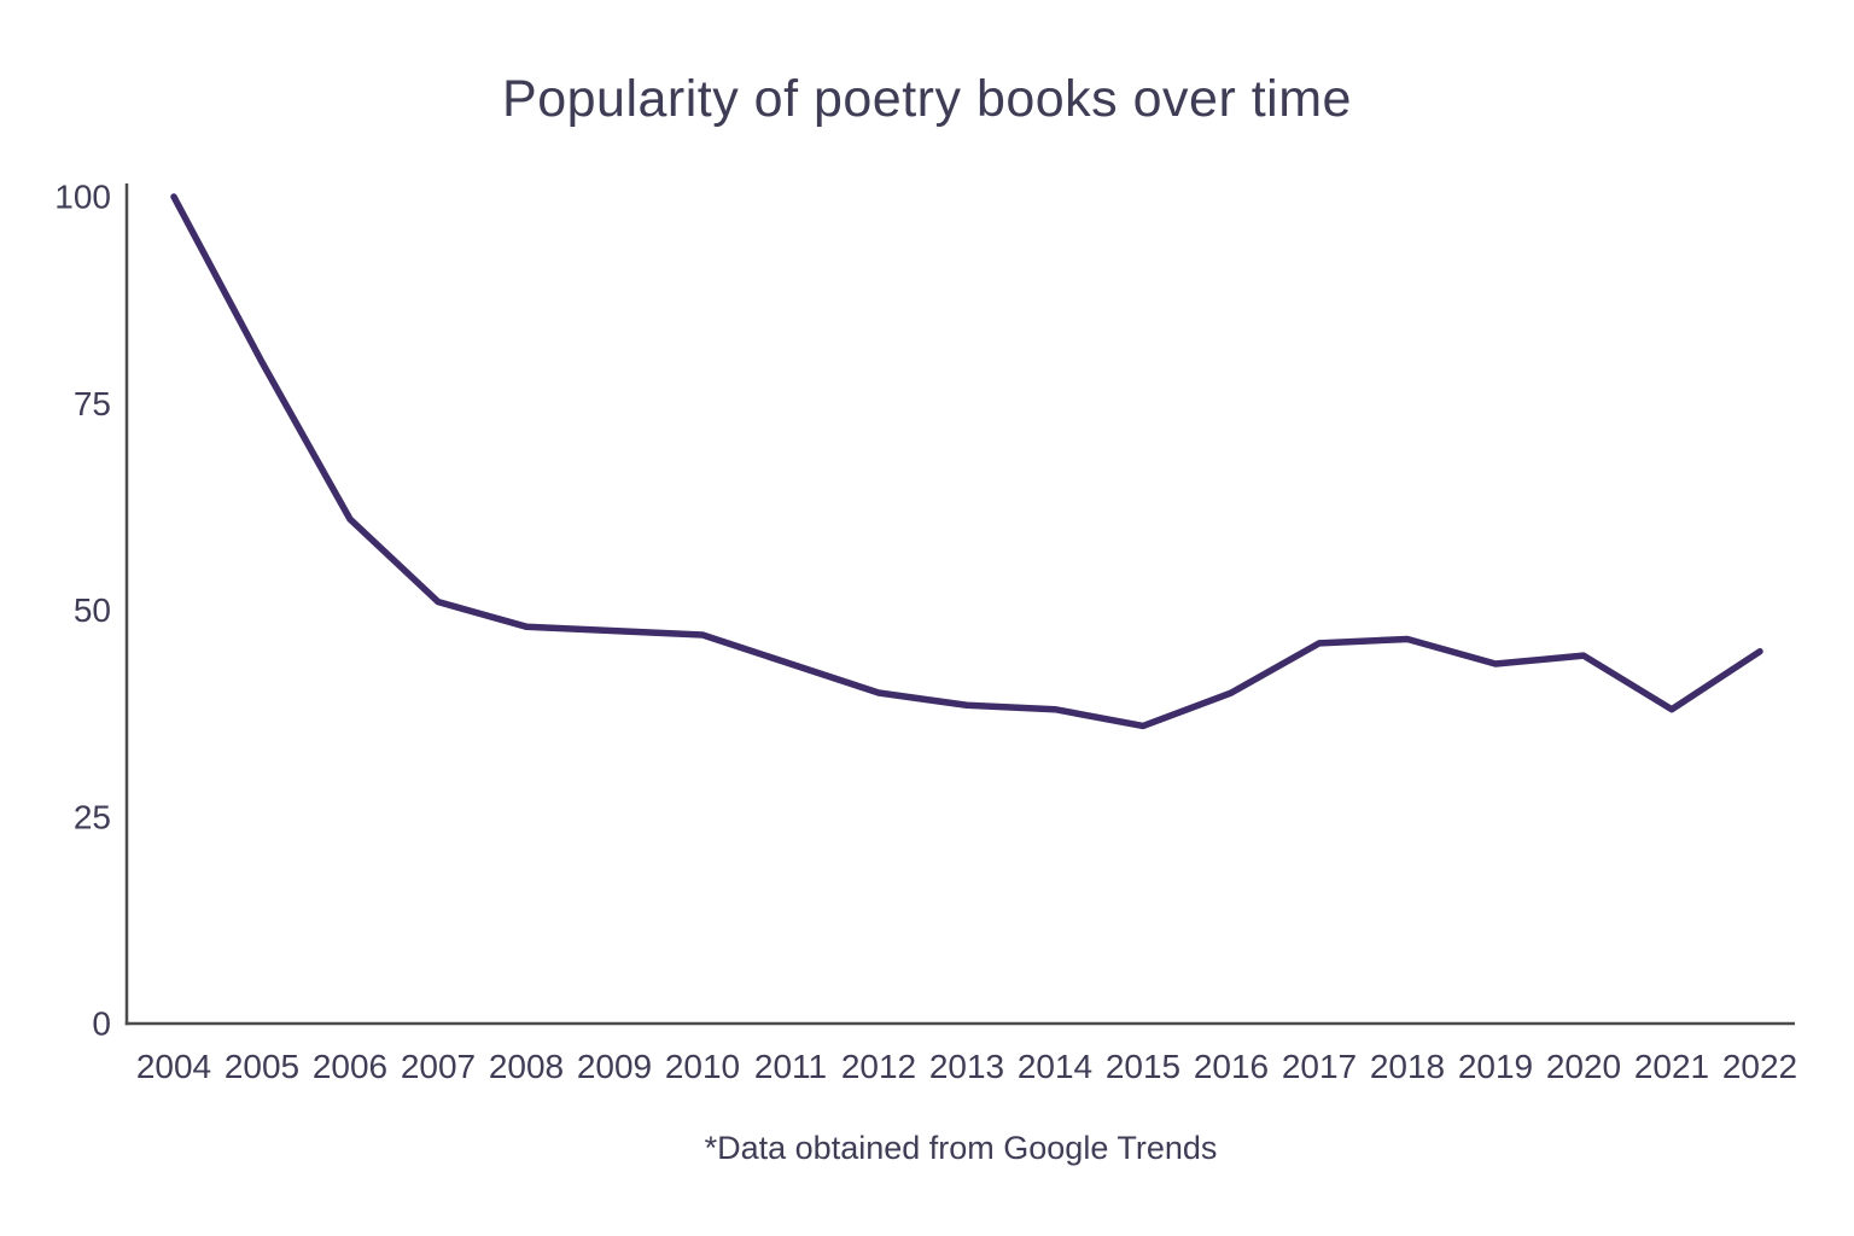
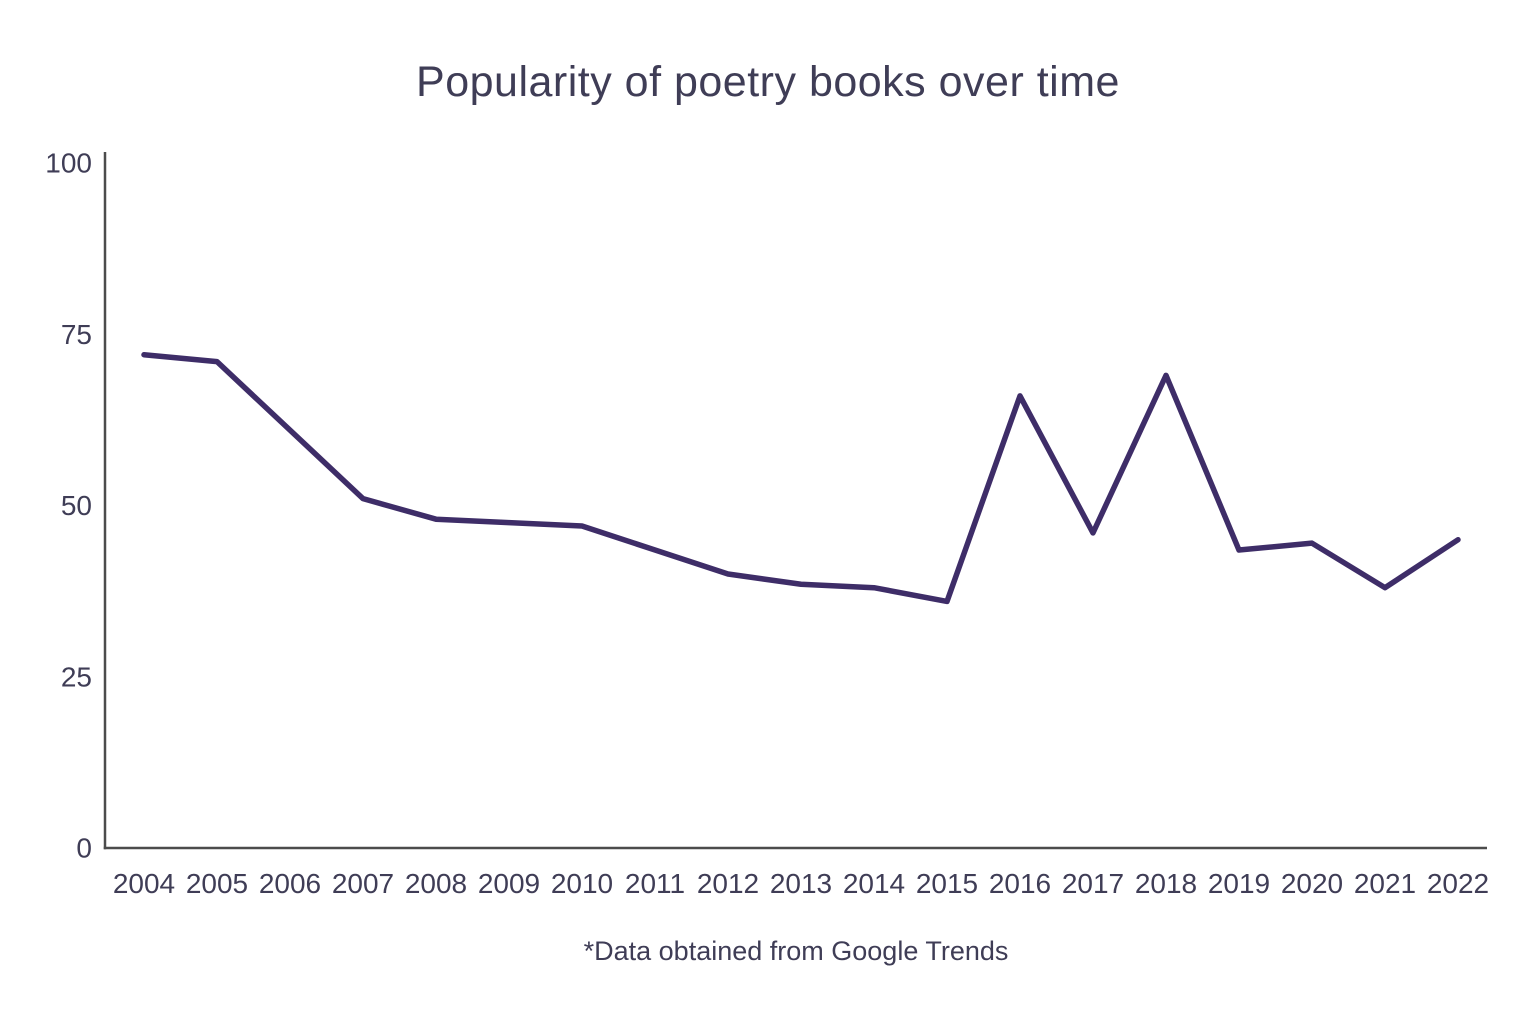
2004: 100 -> 72
2005: 80 -> 71
2016: 40 -> 66
2018: 46 -> 69
